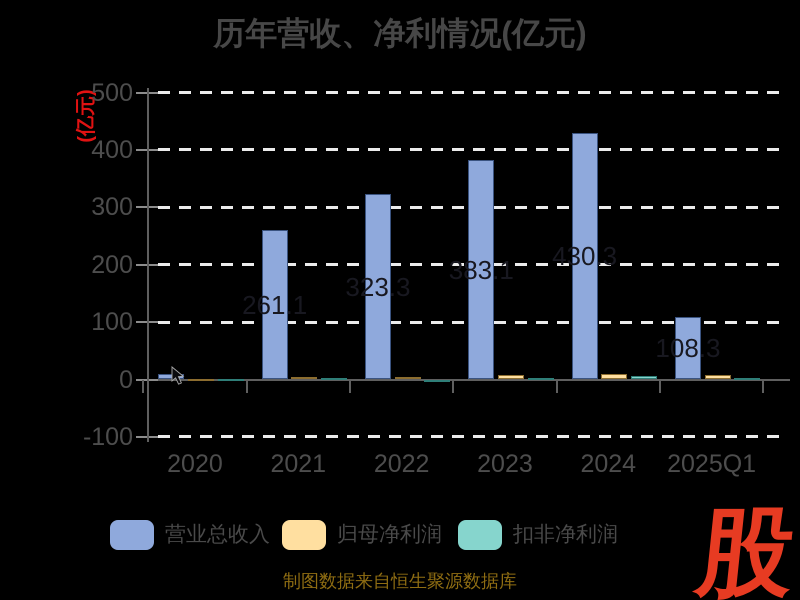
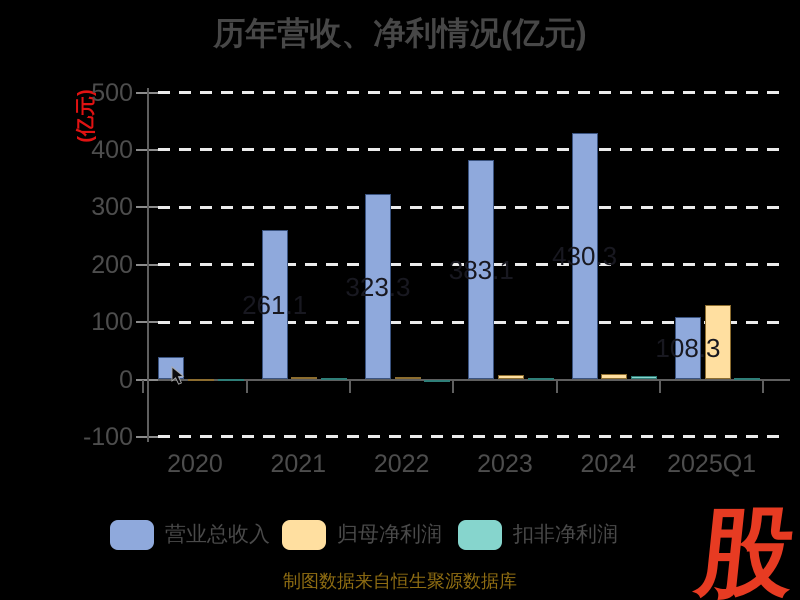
营业总收入/2020: 10 -> 40
归母净利润/2025Q1: 10 -> 130
